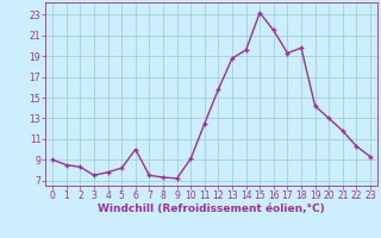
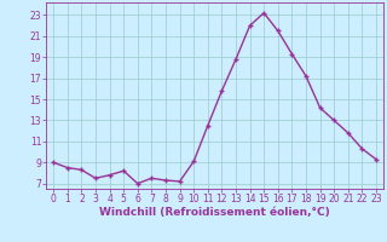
6: 10.0 -> 7.0
14: 19.6 -> 22.0
18: 19.8 -> 17.2
